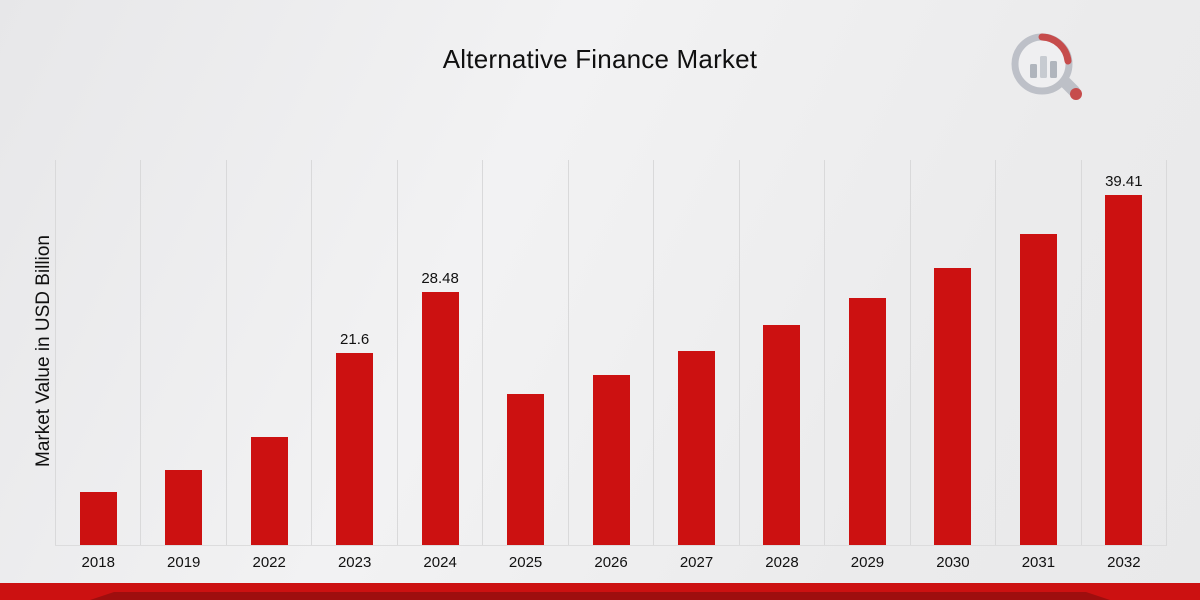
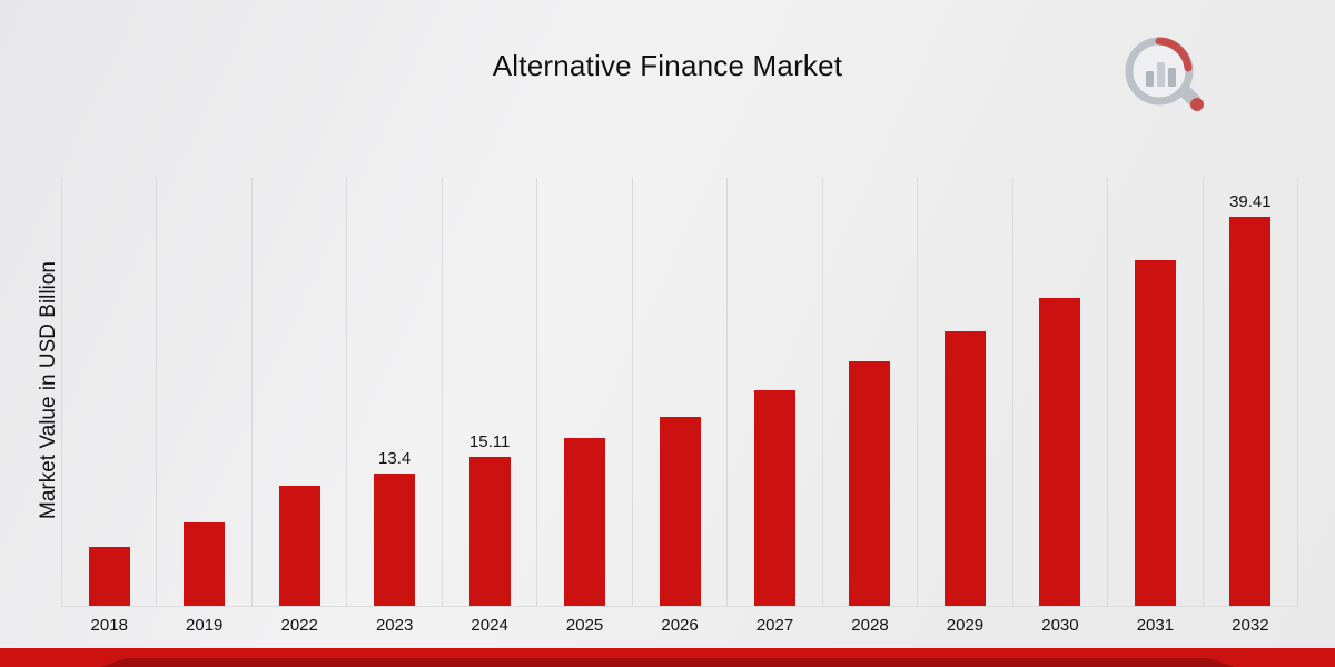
2023: 21.6 -> 13.4
2024: 28.48 -> 15.11
